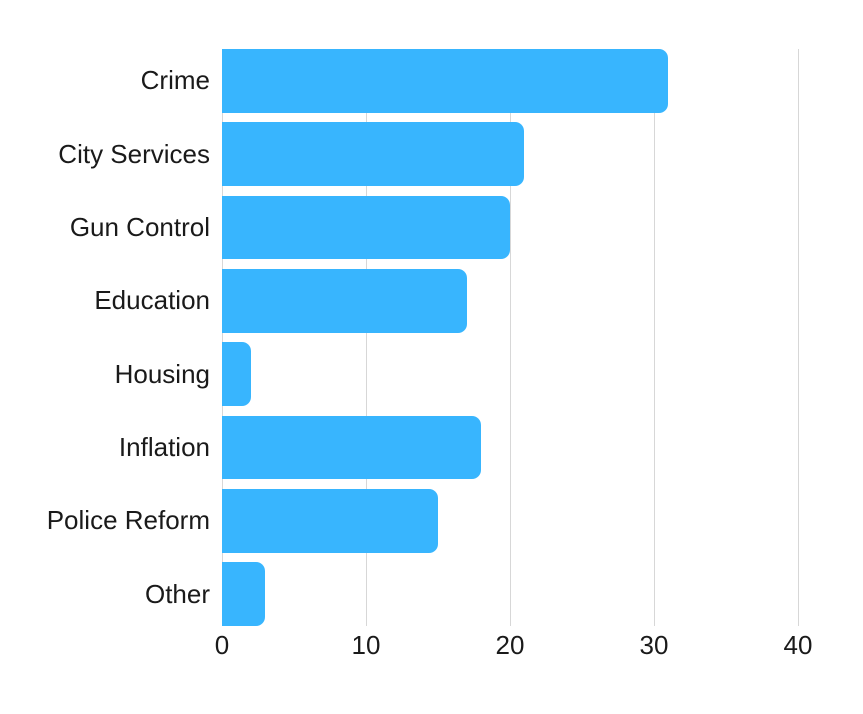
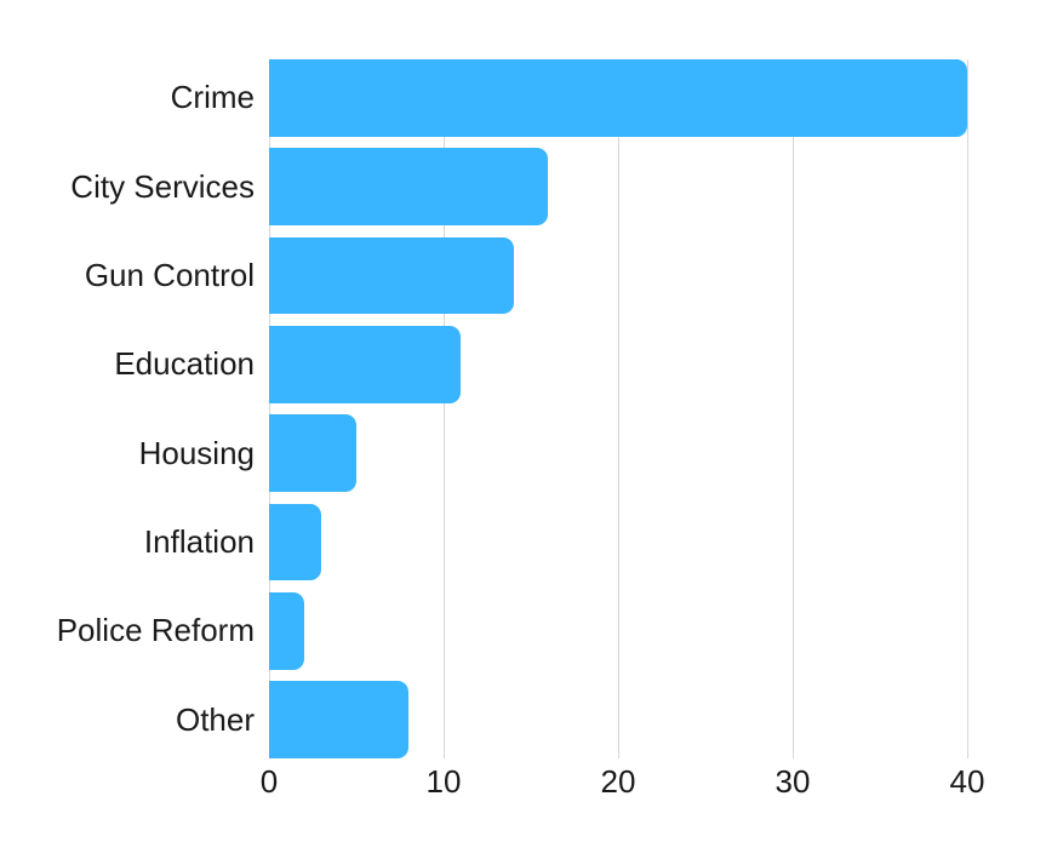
Crime: 31 -> 40
City Services: 21 -> 16
Gun Control: 20 -> 14
Education: 17 -> 11
Housing: 2 -> 5
Inflation: 18 -> 3
Police Reform: 15 -> 2
Other: 3 -> 8
